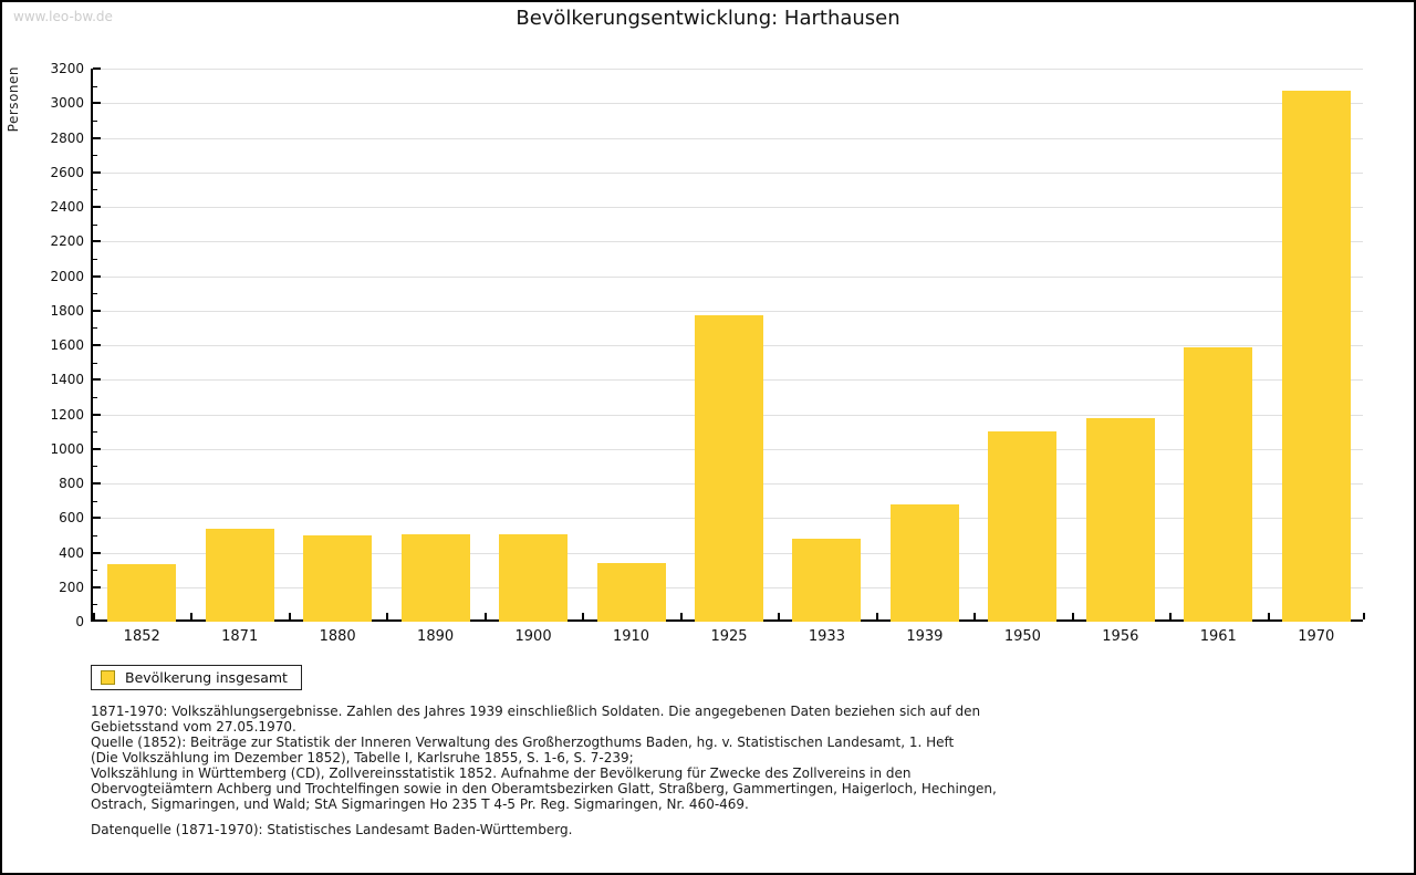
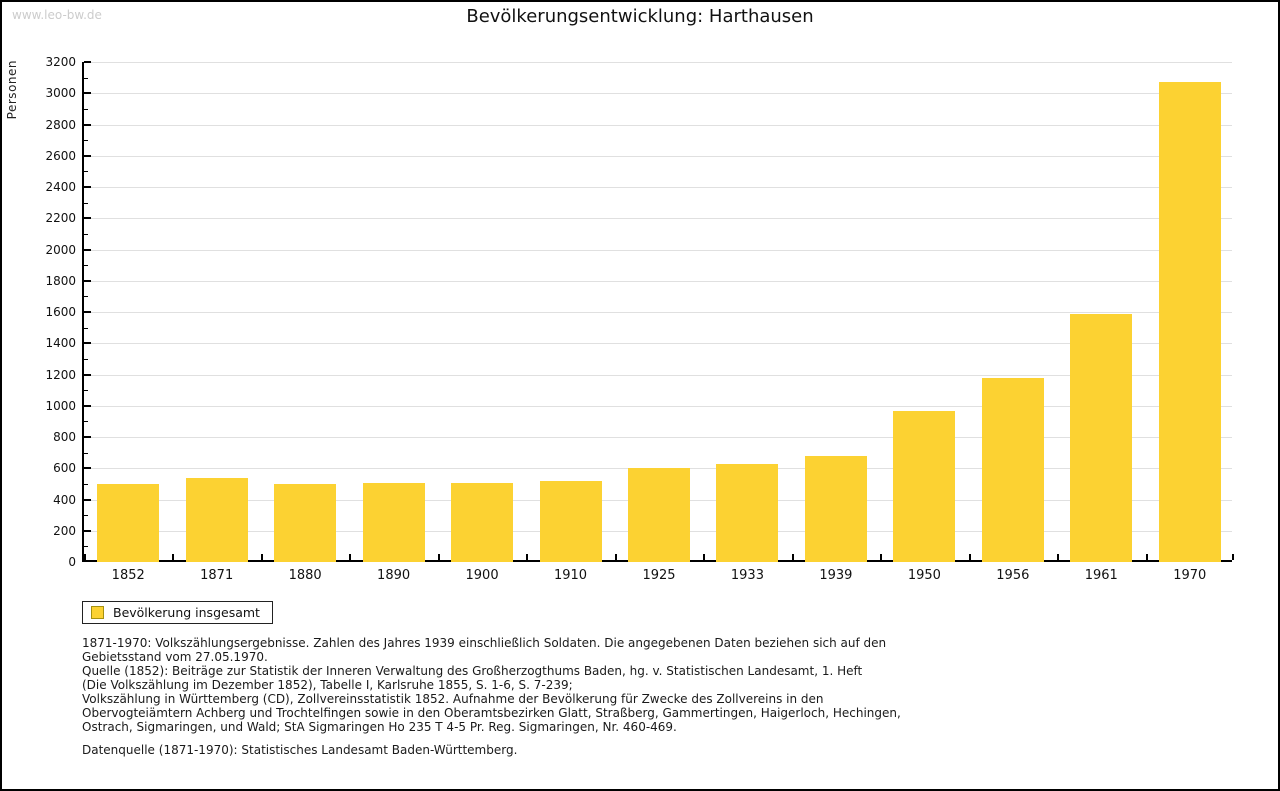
1852: 330 -> 500
1910: 340 -> 520
1925: 1770 -> 600
1933: 480 -> 620
1950: 1100 -> 960
